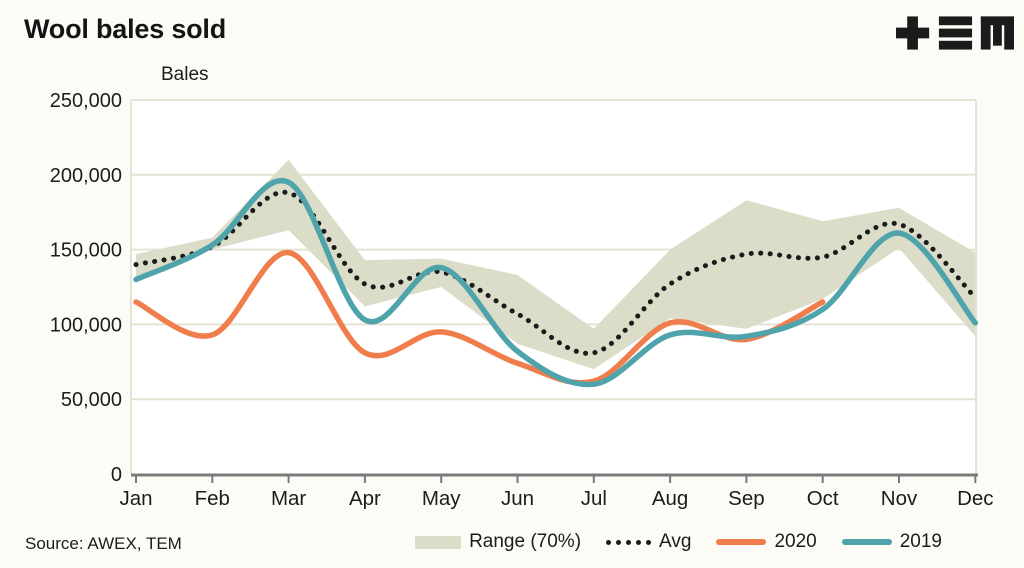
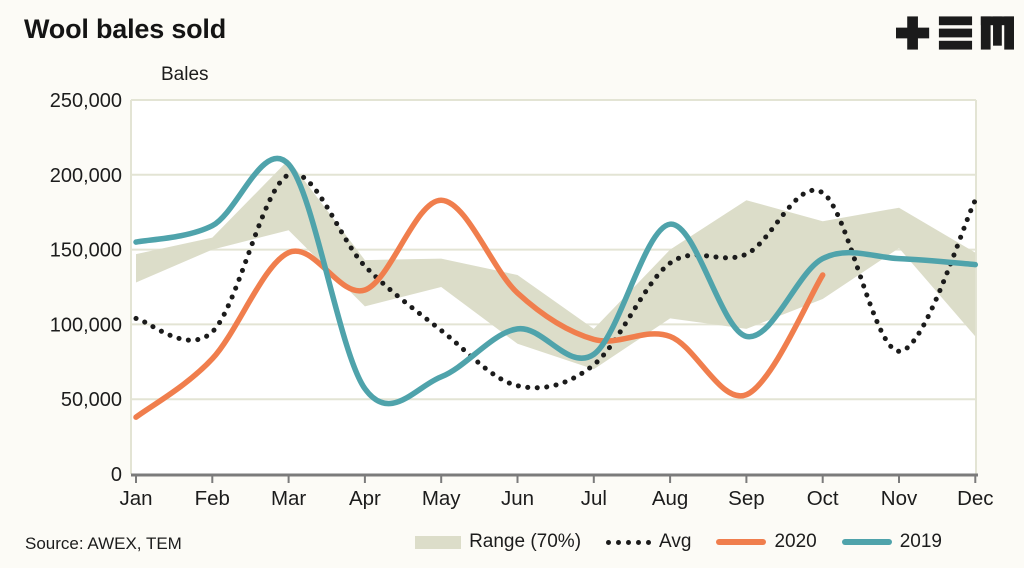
Avg/Jan: 140000 -> 104000
2020/Jan: 115000 -> 38000
2019/Jan: 130000 -> 155000
Avg/Feb: 152000 -> 95000
2020/Feb: 93000 -> 77000
2019/Feb: 153000 -> 166000
Avg/Mar: 188000 -> 200000
2019/Mar: 195000 -> 207000
Avg/Apr: 127000 -> 139000
2020/Apr: 81000 -> 123000
2019/Apr: 103000 -> 57000
Avg/May: 135000 -> 96000
2020/May: 95000 -> 183000
2019/May: 138000 -> 65000
Avg/Jun: 107000 -> 59000
2020/Jun: 74000 -> 121000
2019/Jun: 82000 -> 97000
Avg/Jul: 81000 -> 73000
2020/Jul: 62000 -> 90000
2019/Jul: 60000 -> 80000
Avg/Aug: 127000 -> 141000
2020/Aug: 101000 -> 92000
2019/Aug: 93000 -> 167000
2020/Sep: 90000 -> 53000
Avg/Oct: 145000 -> 188000
2020/Oct: 115000 -> 133000
2019/Oct: 110000 -> 144000
Avg/Nov: 167000 -> 82000
2019/Nov: 161000 -> 144000
Avg/Dec: 118000 -> 183000
2019/Dec: 101000 -> 140000
